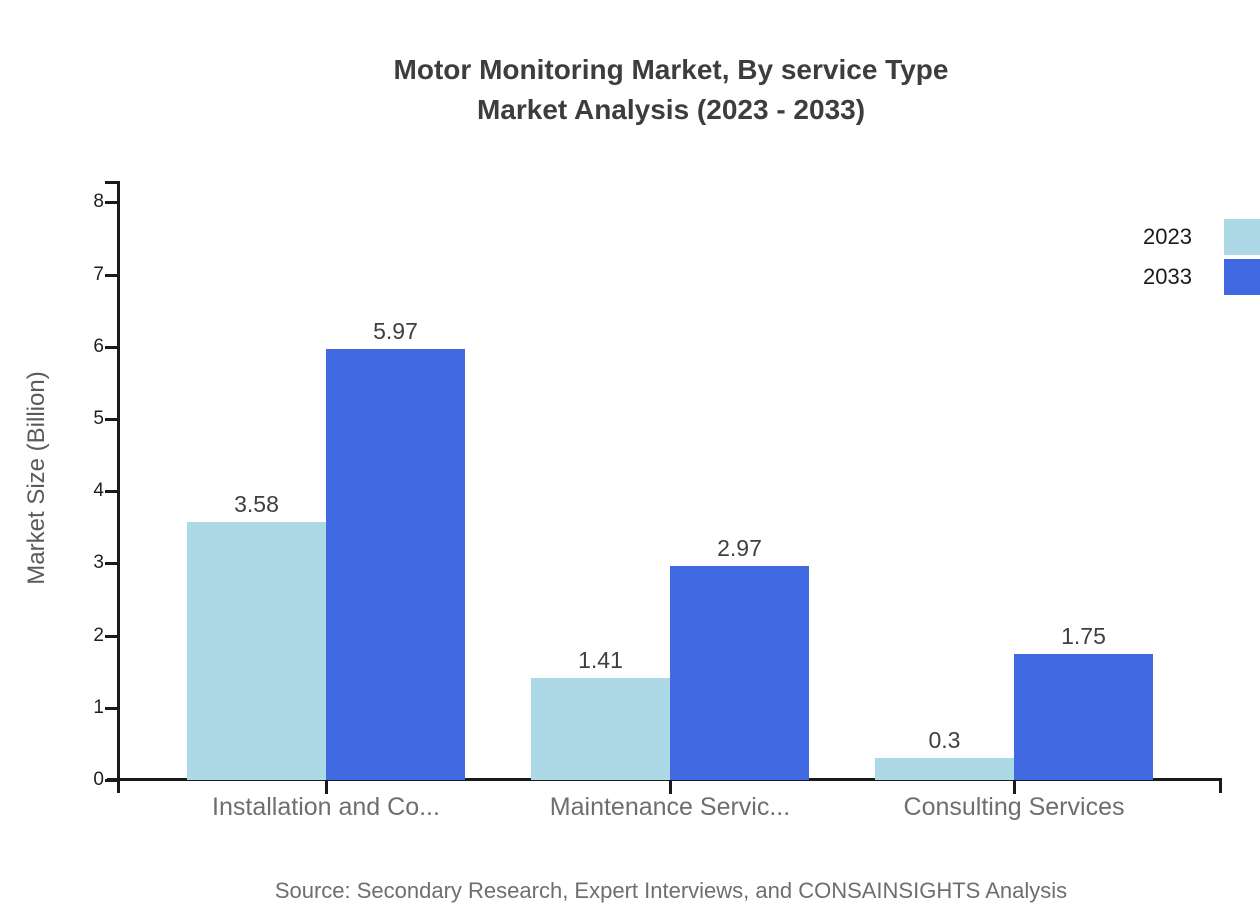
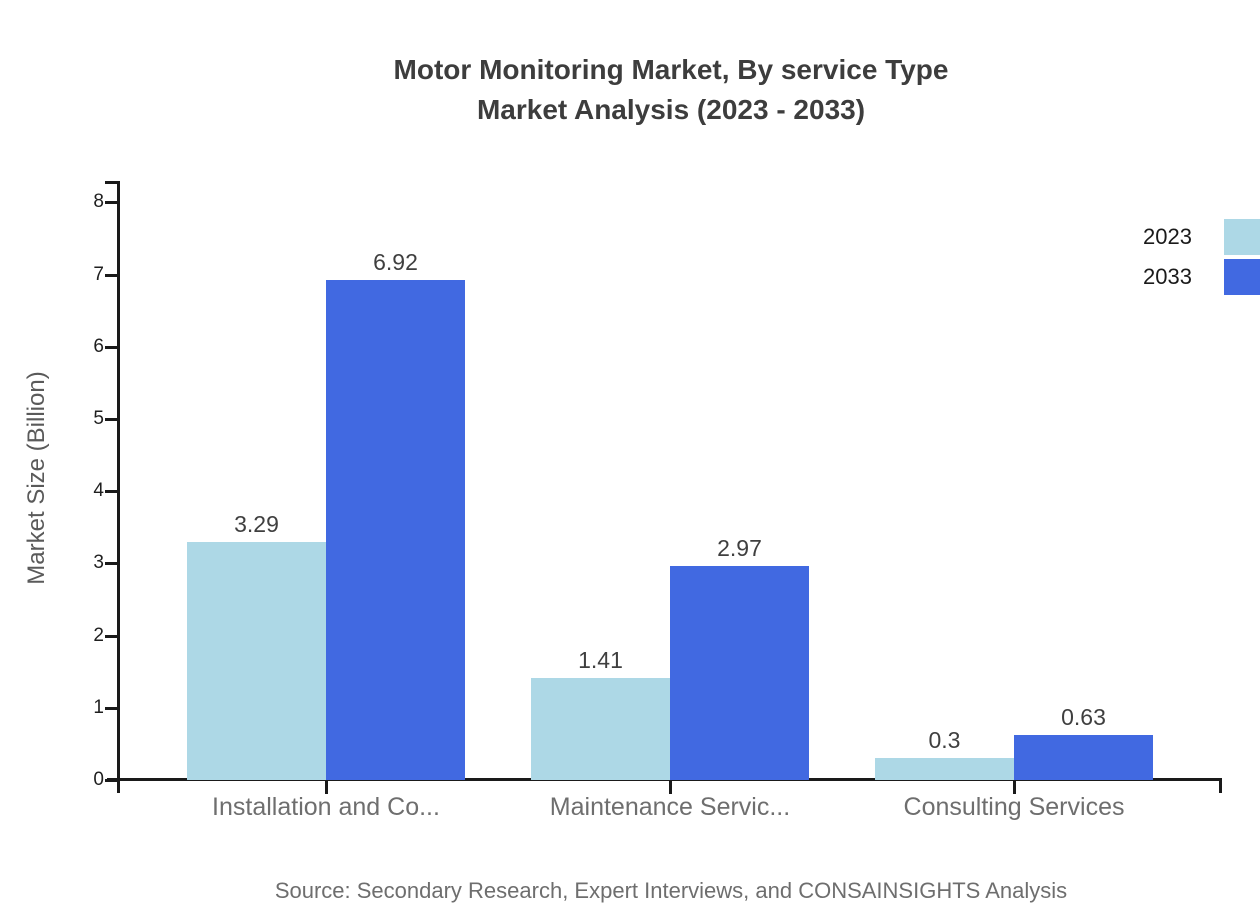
2023/Installation and Co...: 3.58 -> 3.29
2033/Installation and Co...: 5.97 -> 6.92
2033/Consulting Services: 1.75 -> 0.63
